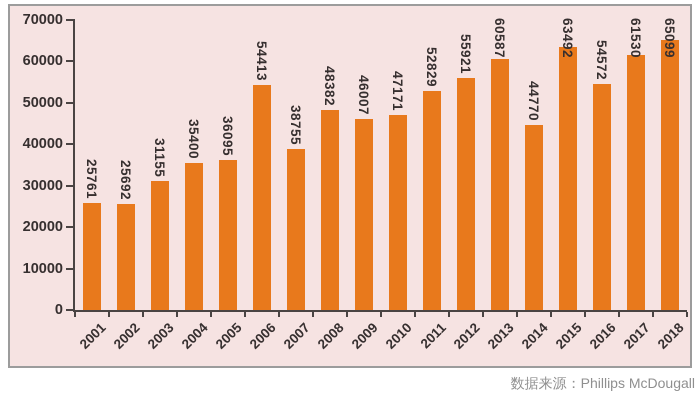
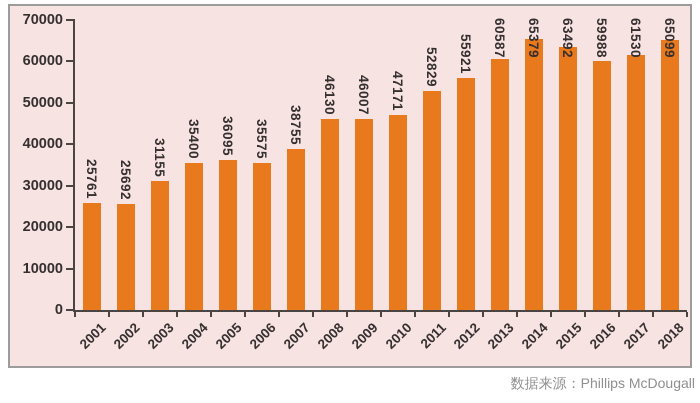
2006: 54413 -> 35575
2008: 48382 -> 46130
2014: 44770 -> 65379
2016: 54572 -> 59988
